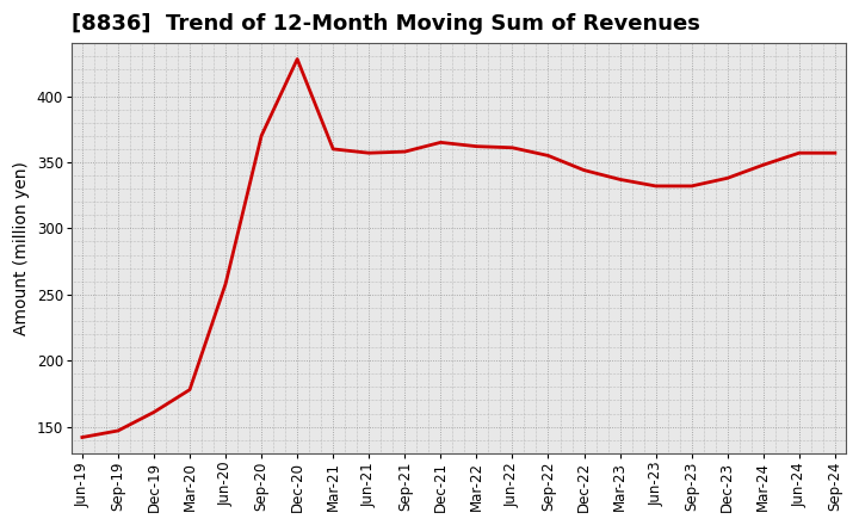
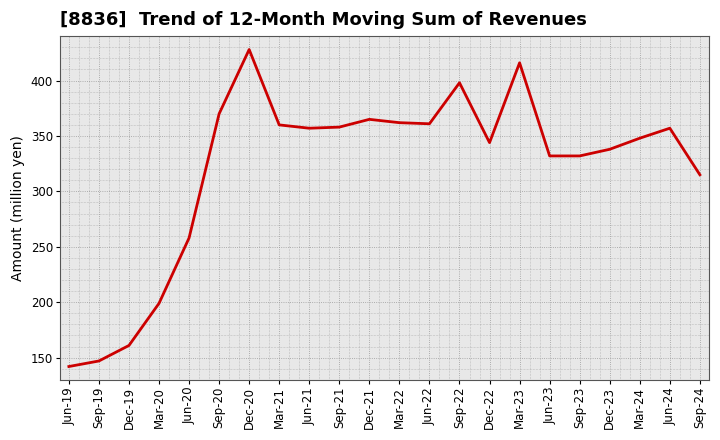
Mar-20: 178 -> 199
Sep-22: 355 -> 398
Mar-23: 337 -> 416
Sep-24: 357 -> 315
